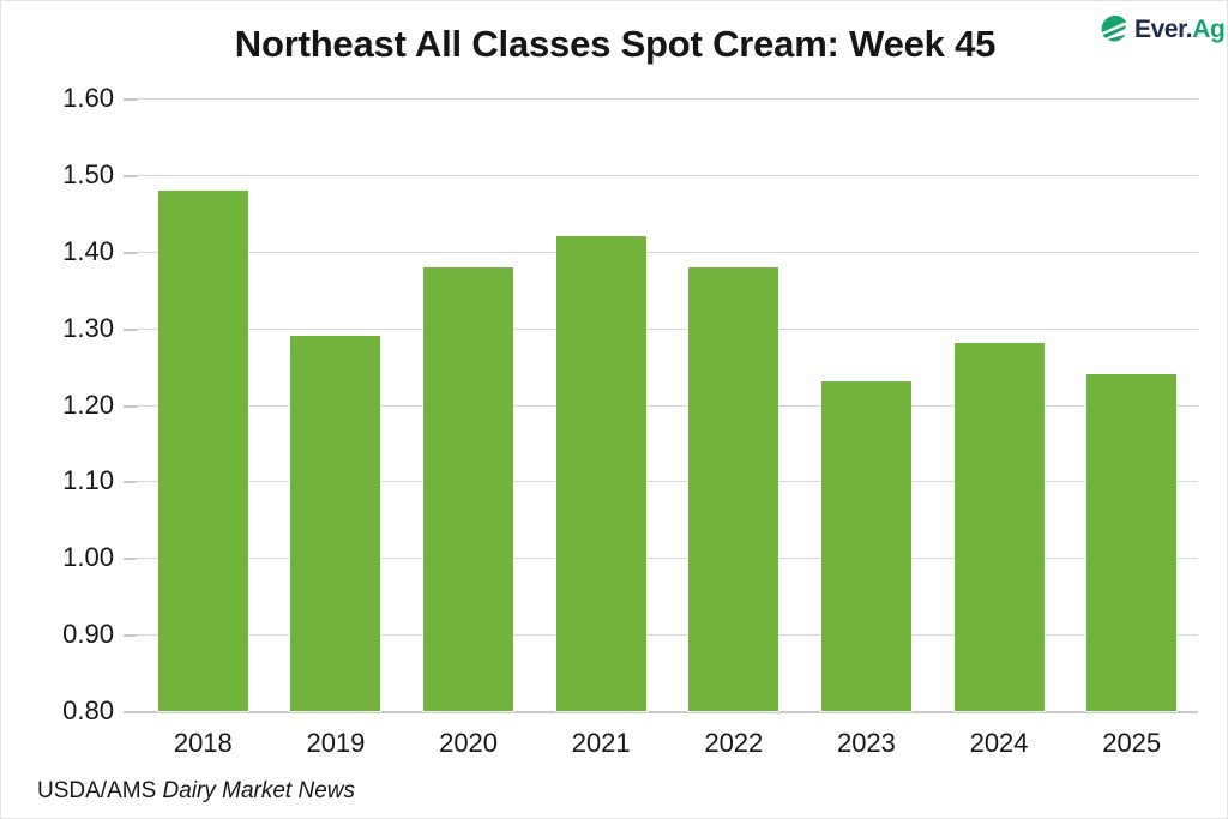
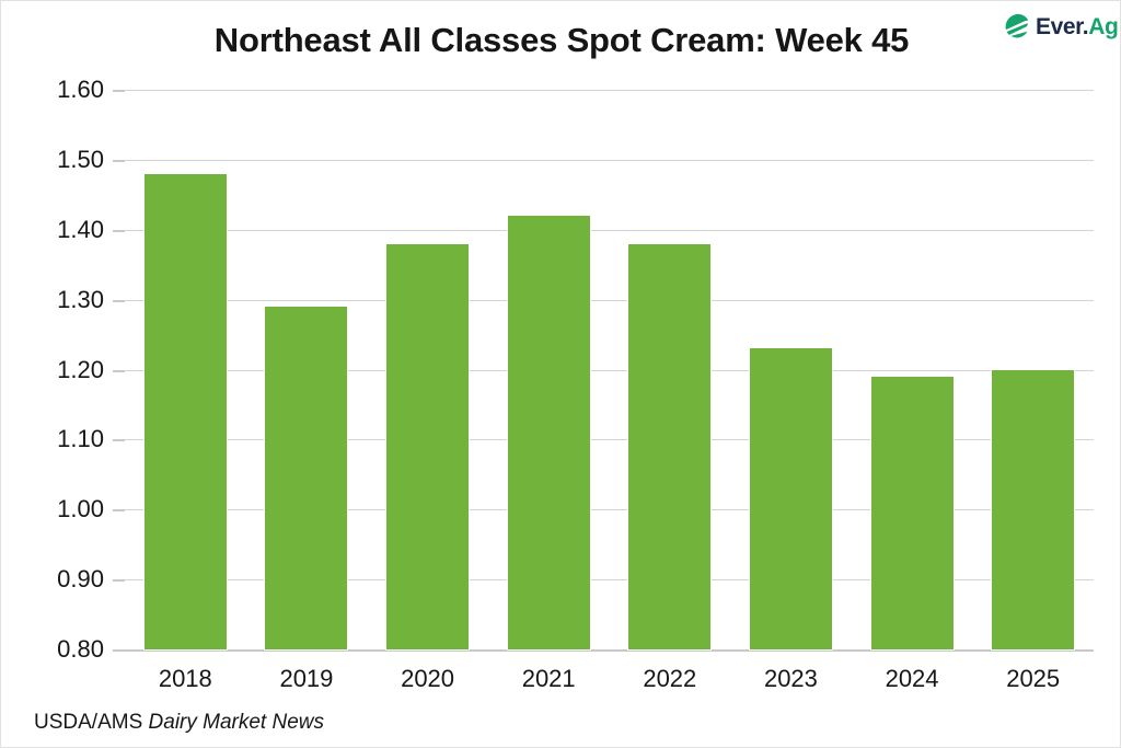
2024: 1.28 -> 1.19
2025: 1.24 -> 1.20
